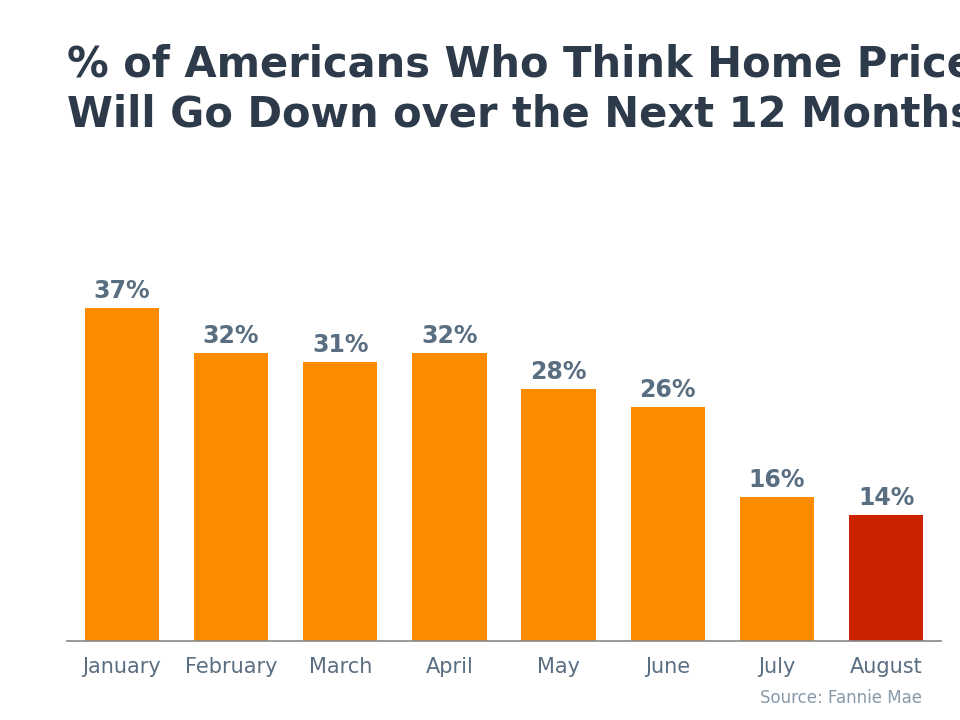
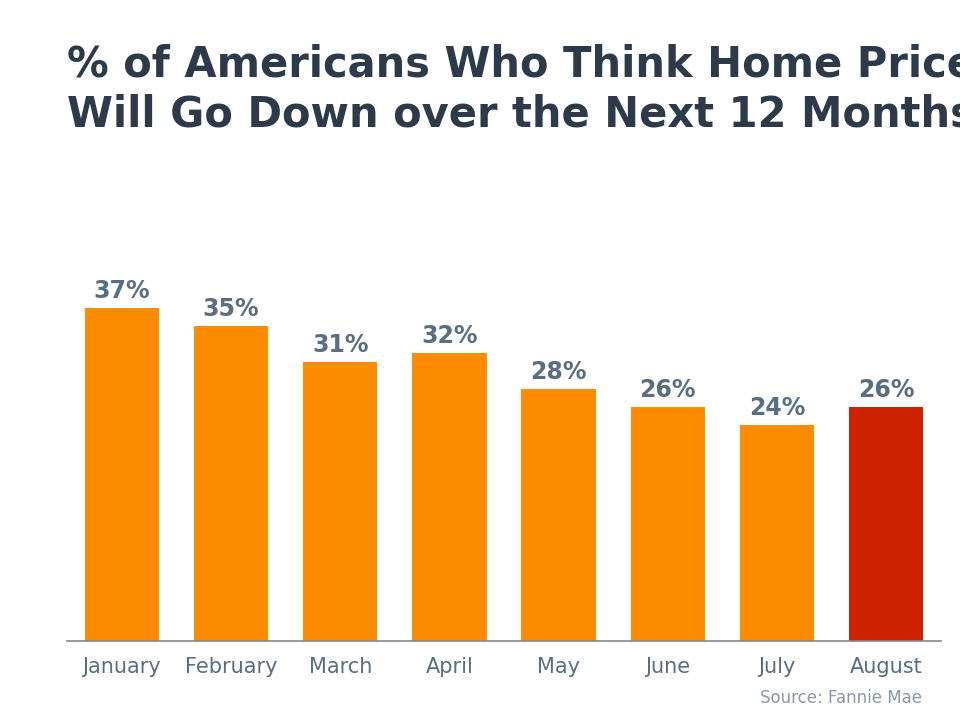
February: 32% -> 35%
July: 16% -> 24%
August: 14% -> 26%
